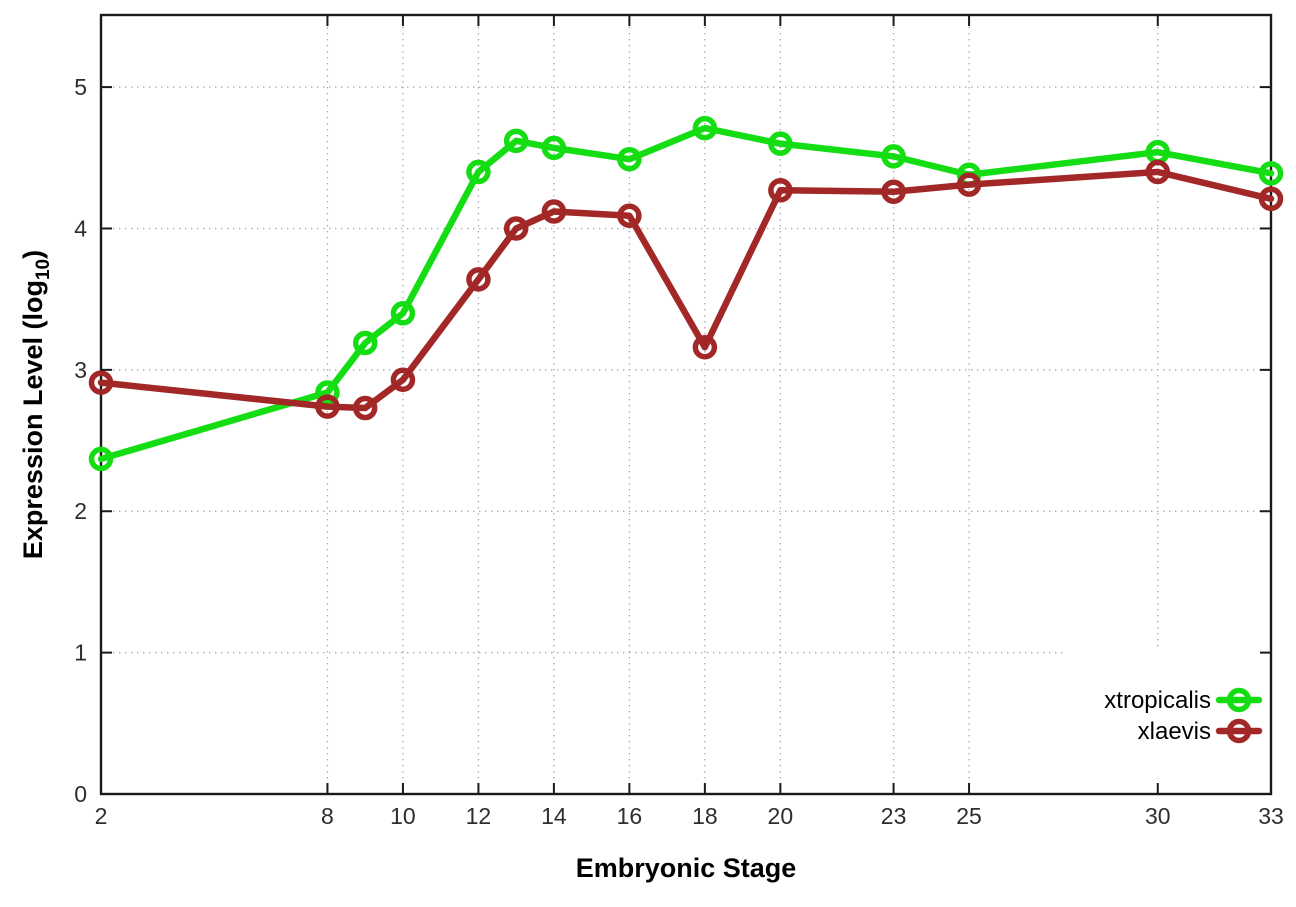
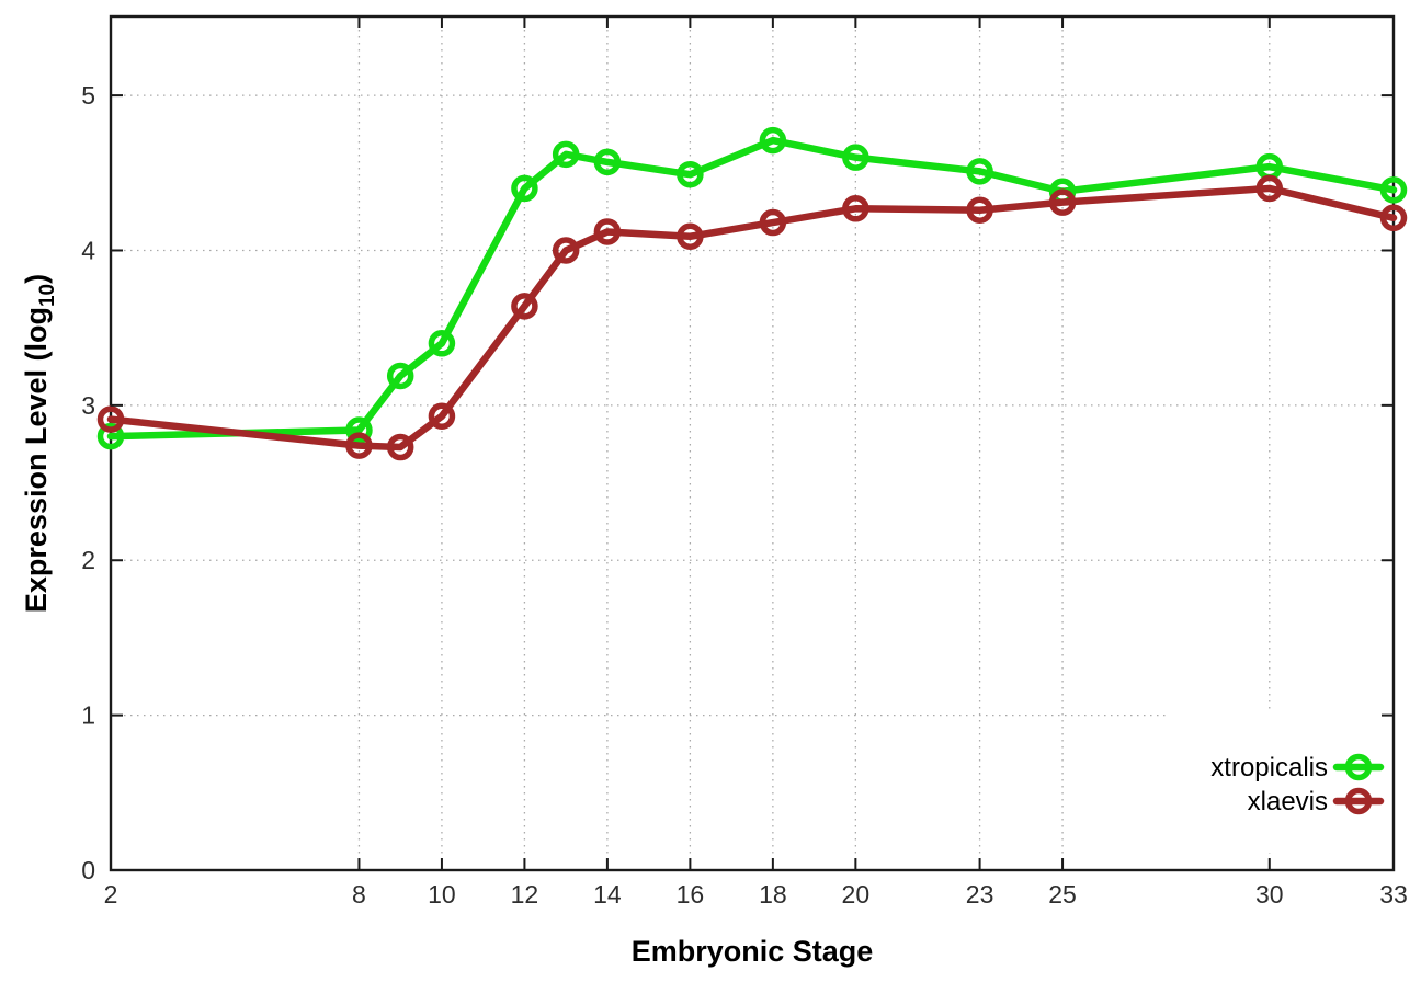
xtropicalis/2: 2.37 -> 2.80
xlaevis/18: 3.16 -> 4.18
